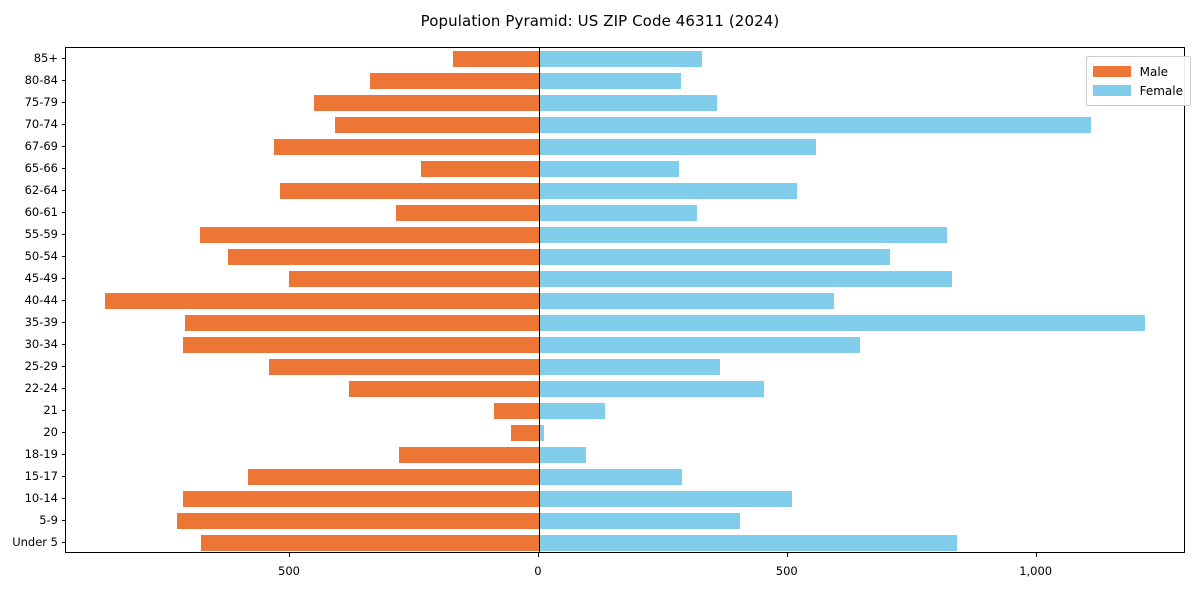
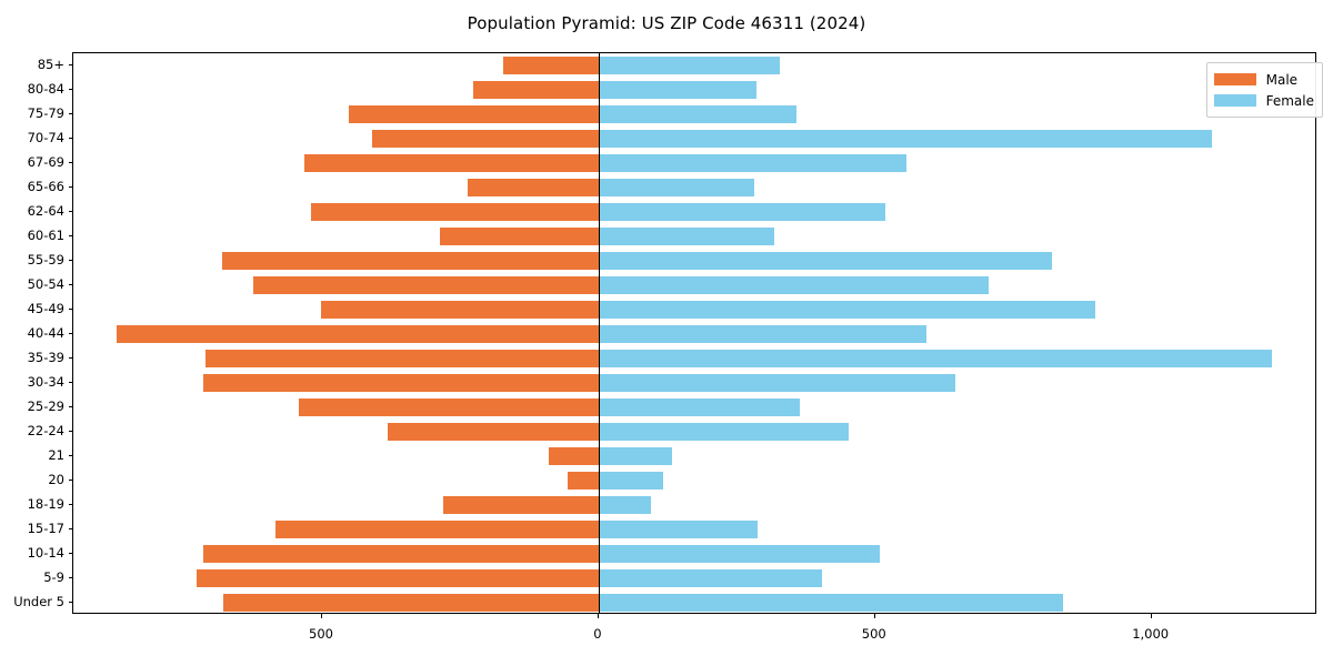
Male/80-84: 340 -> 230
Female/45-49: 830 -> 900
Female/20: 10 -> 120
